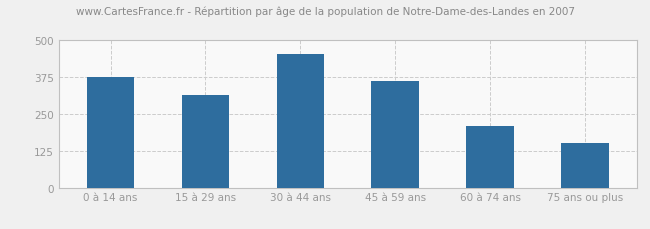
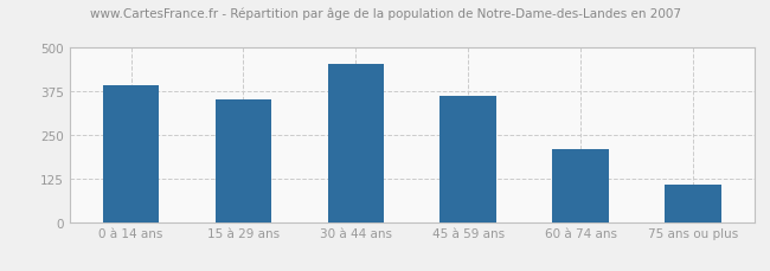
0 à 14 ans: 375 -> 393
15 à 29 ans: 315 -> 352
75 ans ou plus: 150 -> 108
